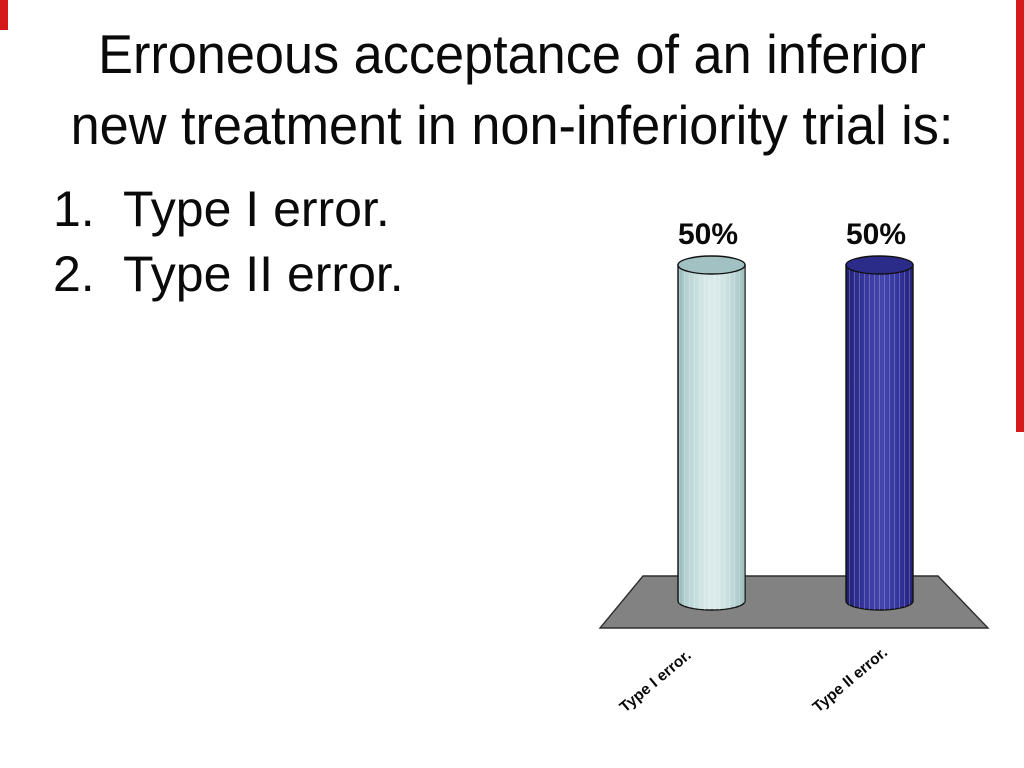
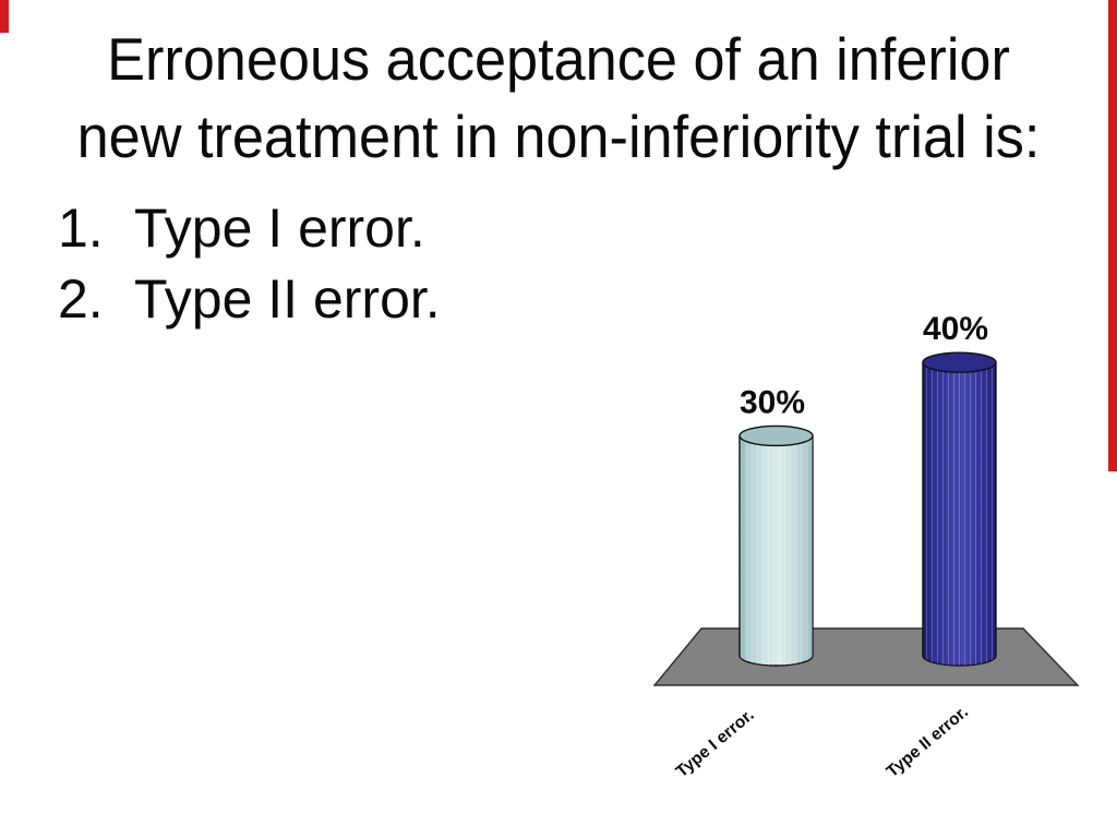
Type I error.: 50% -> 30%
Type II error.: 50% -> 40%
